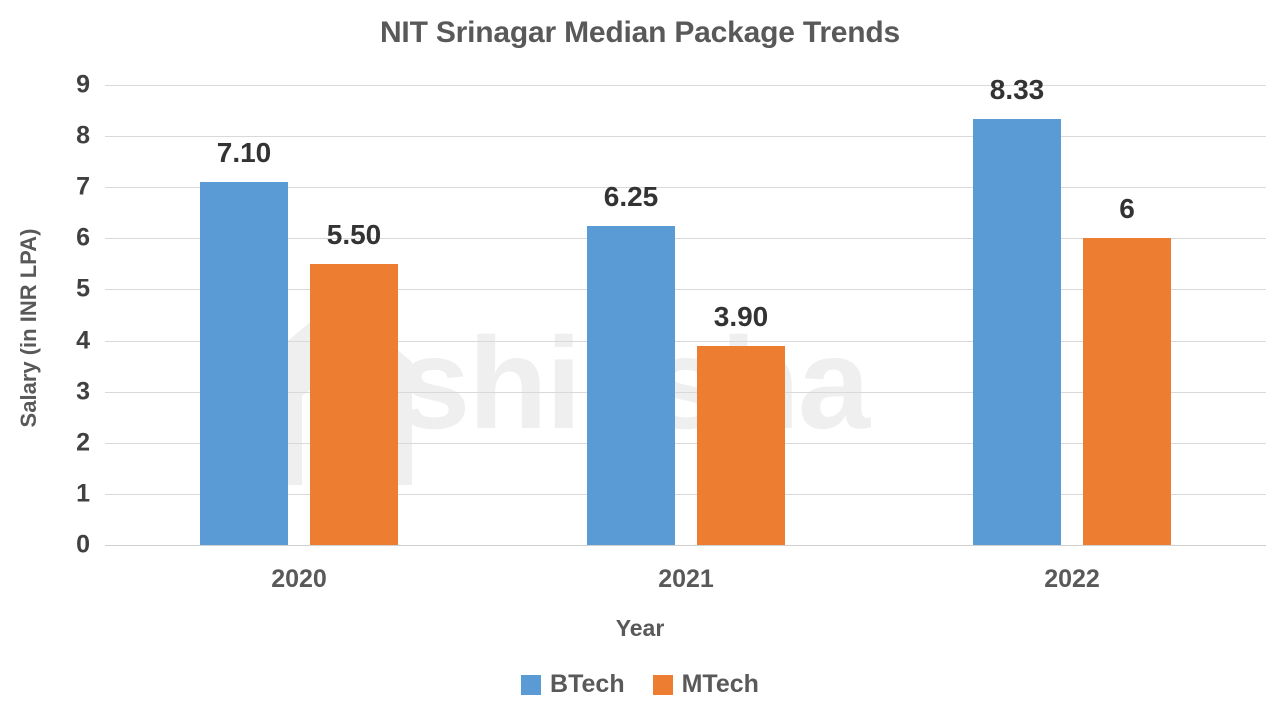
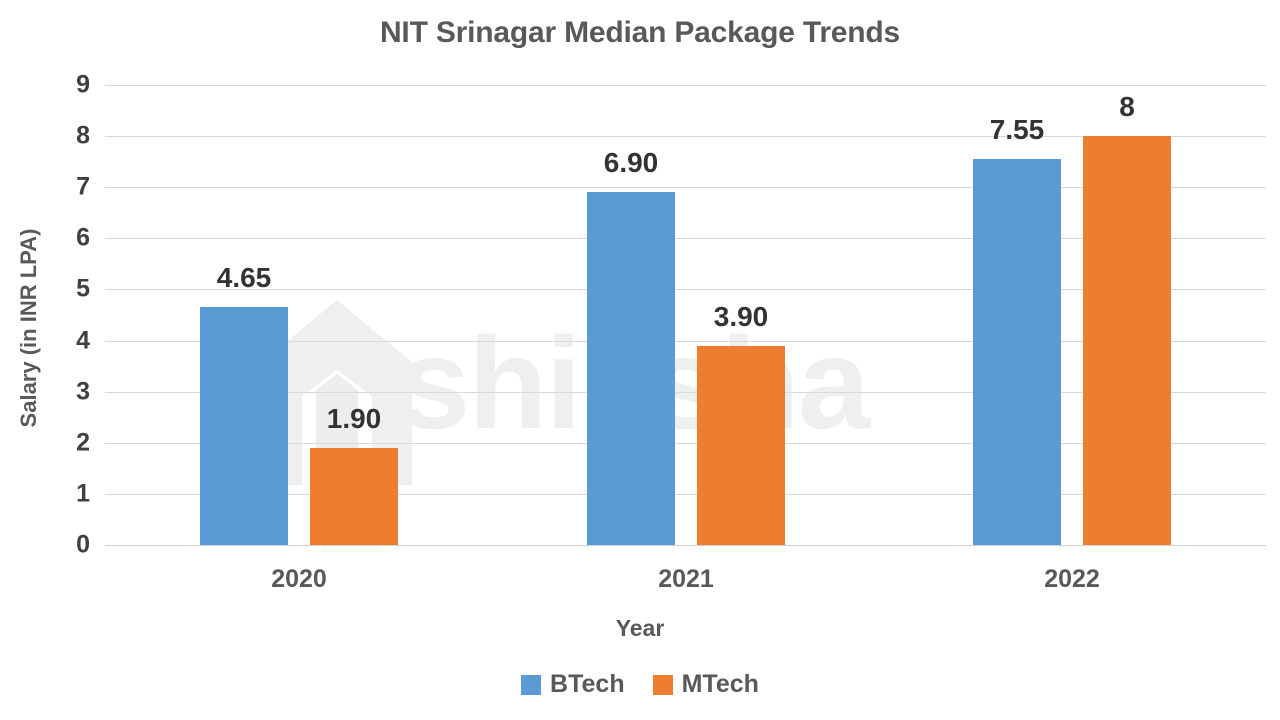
BTech/2020: 7.10 -> 4.65
MTech/2020: 5.50 -> 1.90
BTech/2021: 6.25 -> 6.90
BTech/2022: 8.33 -> 7.55
MTech/2022: 6 -> 8
